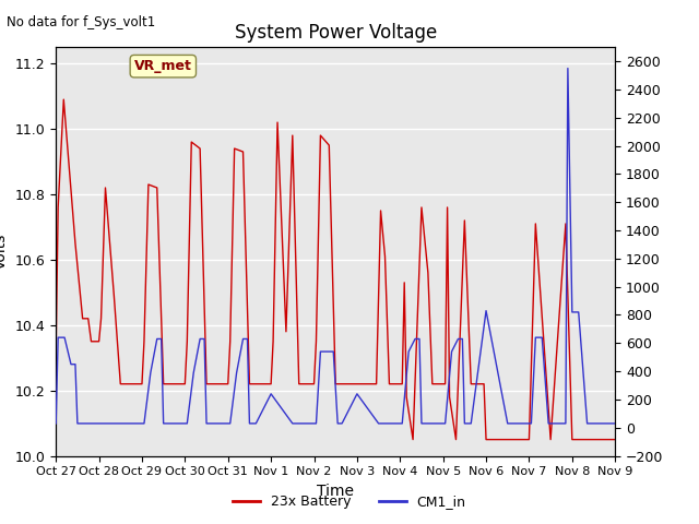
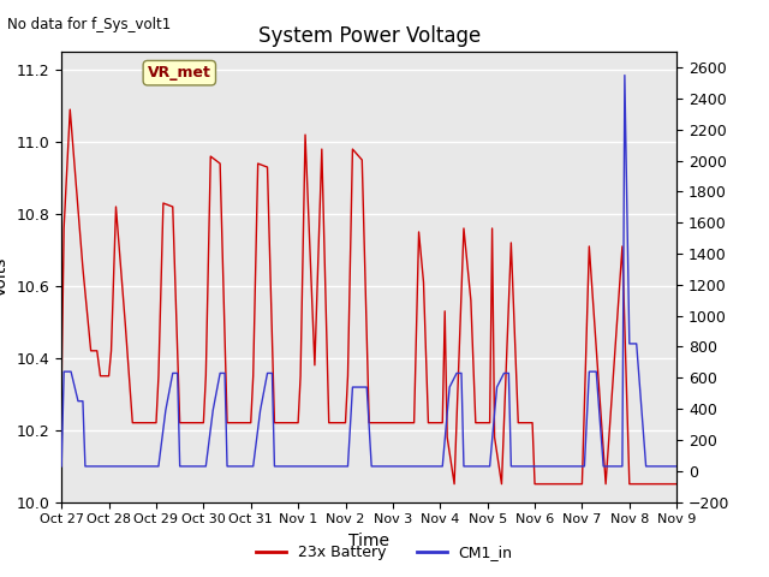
CM1_in/Nov 1: 240 -> 30
CM1_in/Nov 3: 240 -> 30
CM1_in/Nov 6: 830 -> 30
